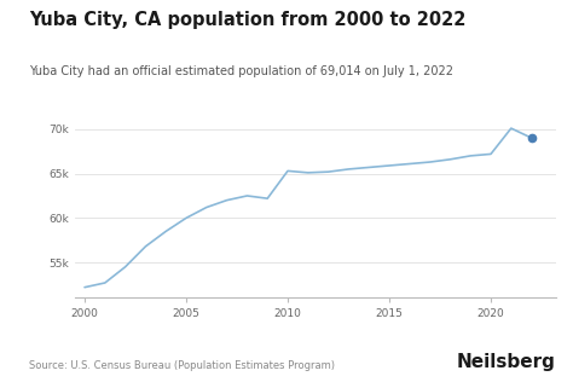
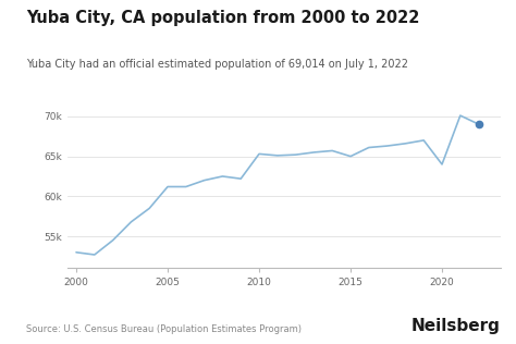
2000: 52.2k -> 53.0k
2005: 60.0k -> 61.2k
2015: 65.9k -> 65.0k
2020: 67.2k -> 64.0k
